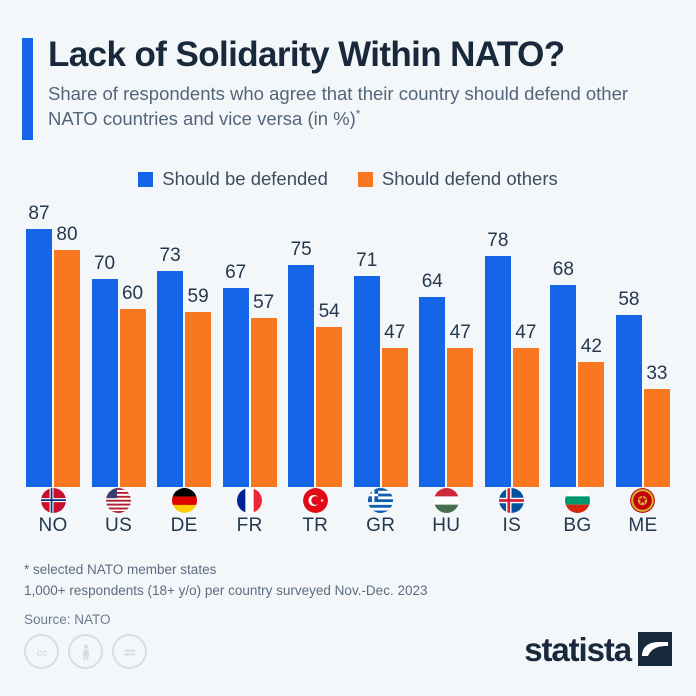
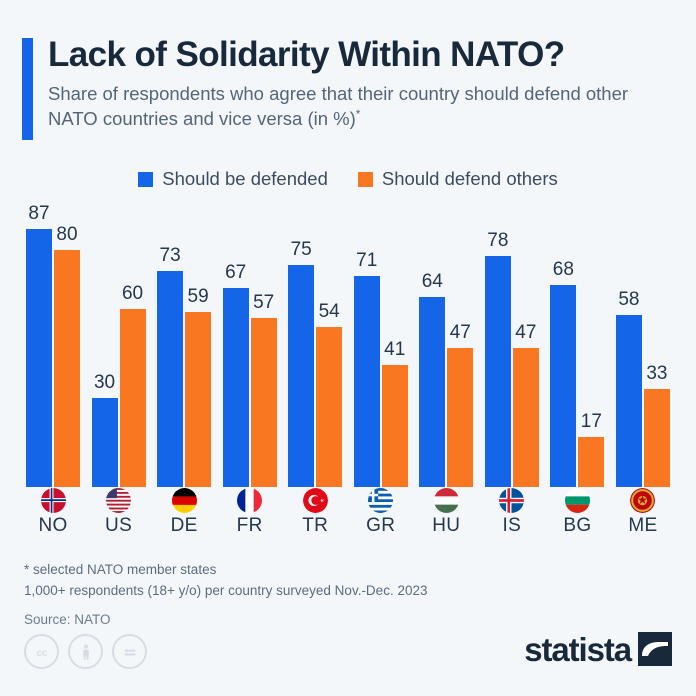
Should be defended/US: 70 -> 30
Should defend others/GR: 47 -> 41
Should defend others/BG: 42 -> 17
